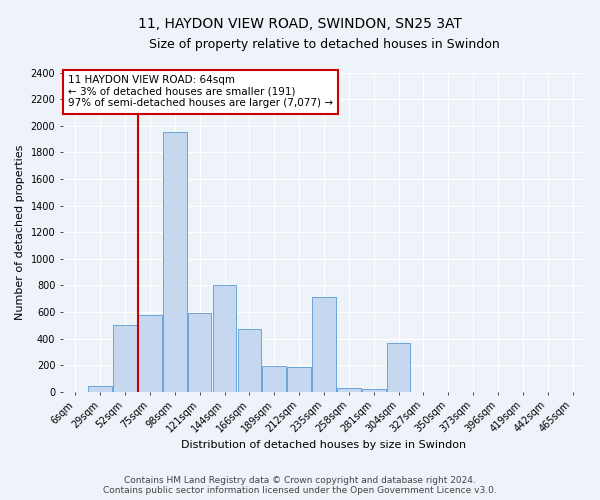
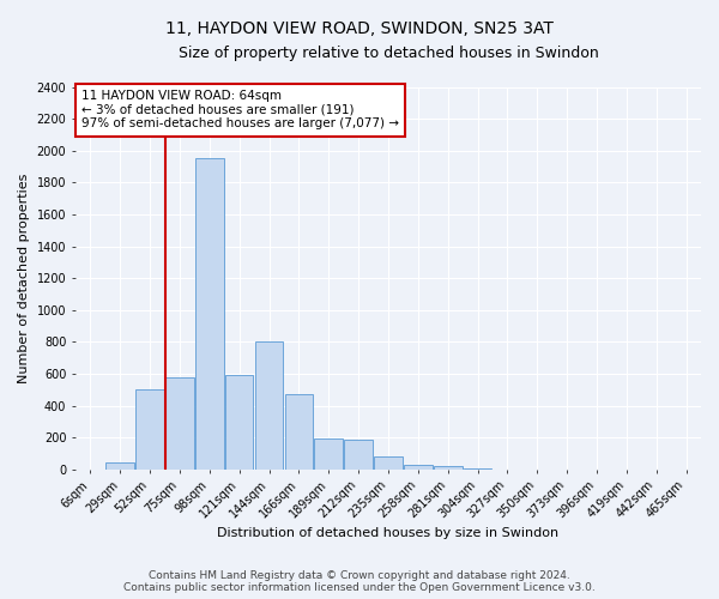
235sqm: 710 -> 80
304sqm: 370 -> 0
